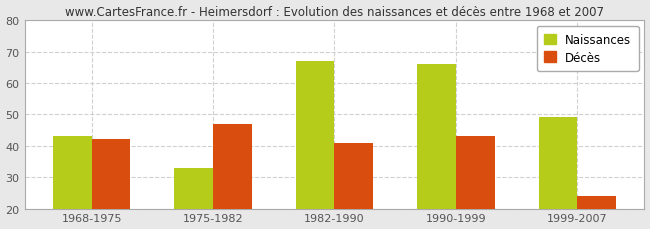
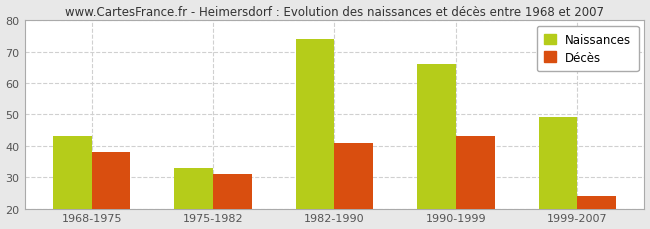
Décès/1968-1975: 42 -> 38
Décès/1975-1982: 47 -> 31
Naissances/1982-1990: 67 -> 74
